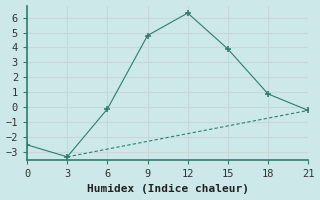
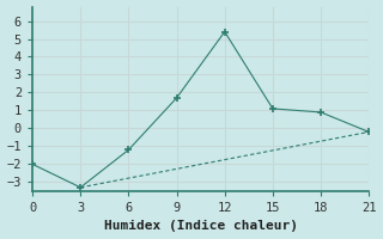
0: -2.5 -> -2.0
6: -0.1 -> -1.2
9: 4.8 -> 1.7
12: 6.3 -> 5.4
15: 3.9 -> 1.1
